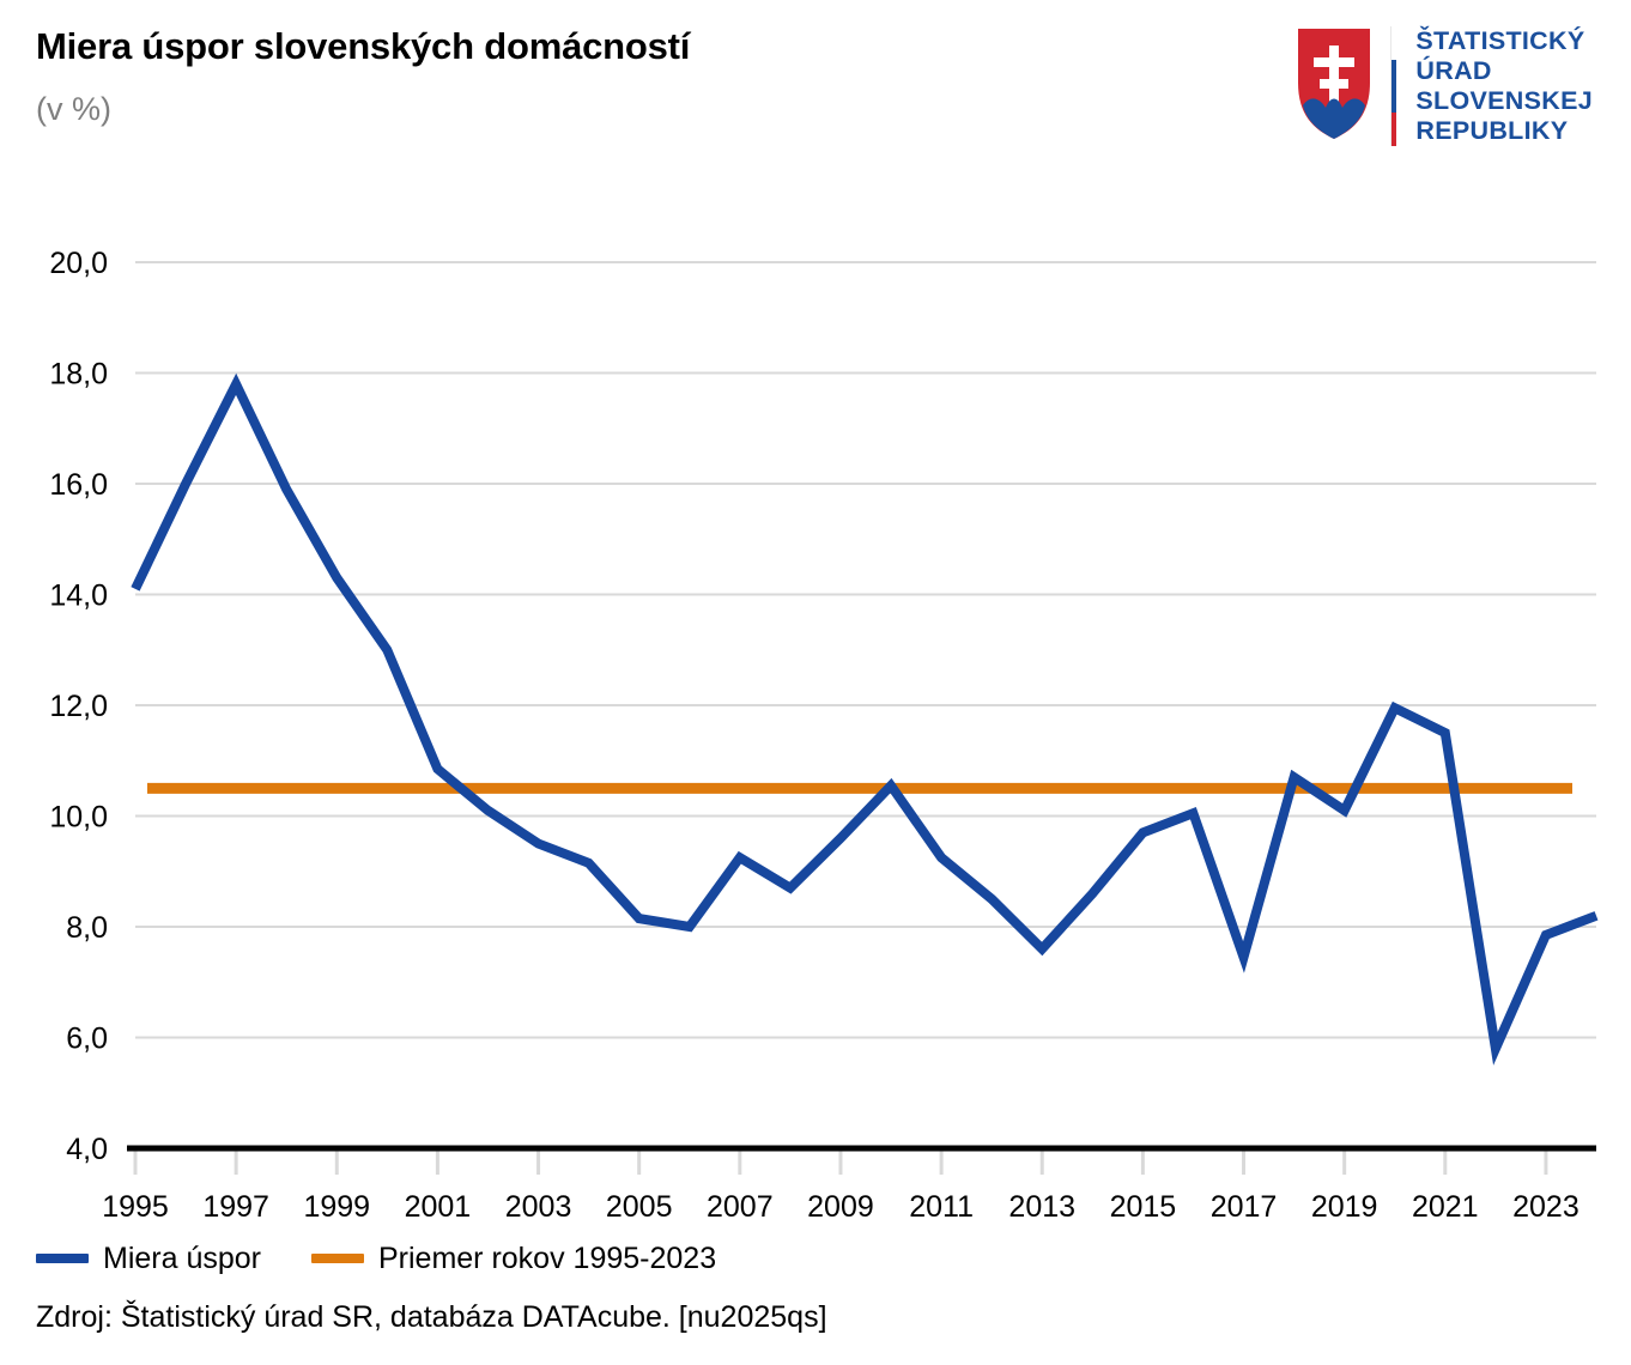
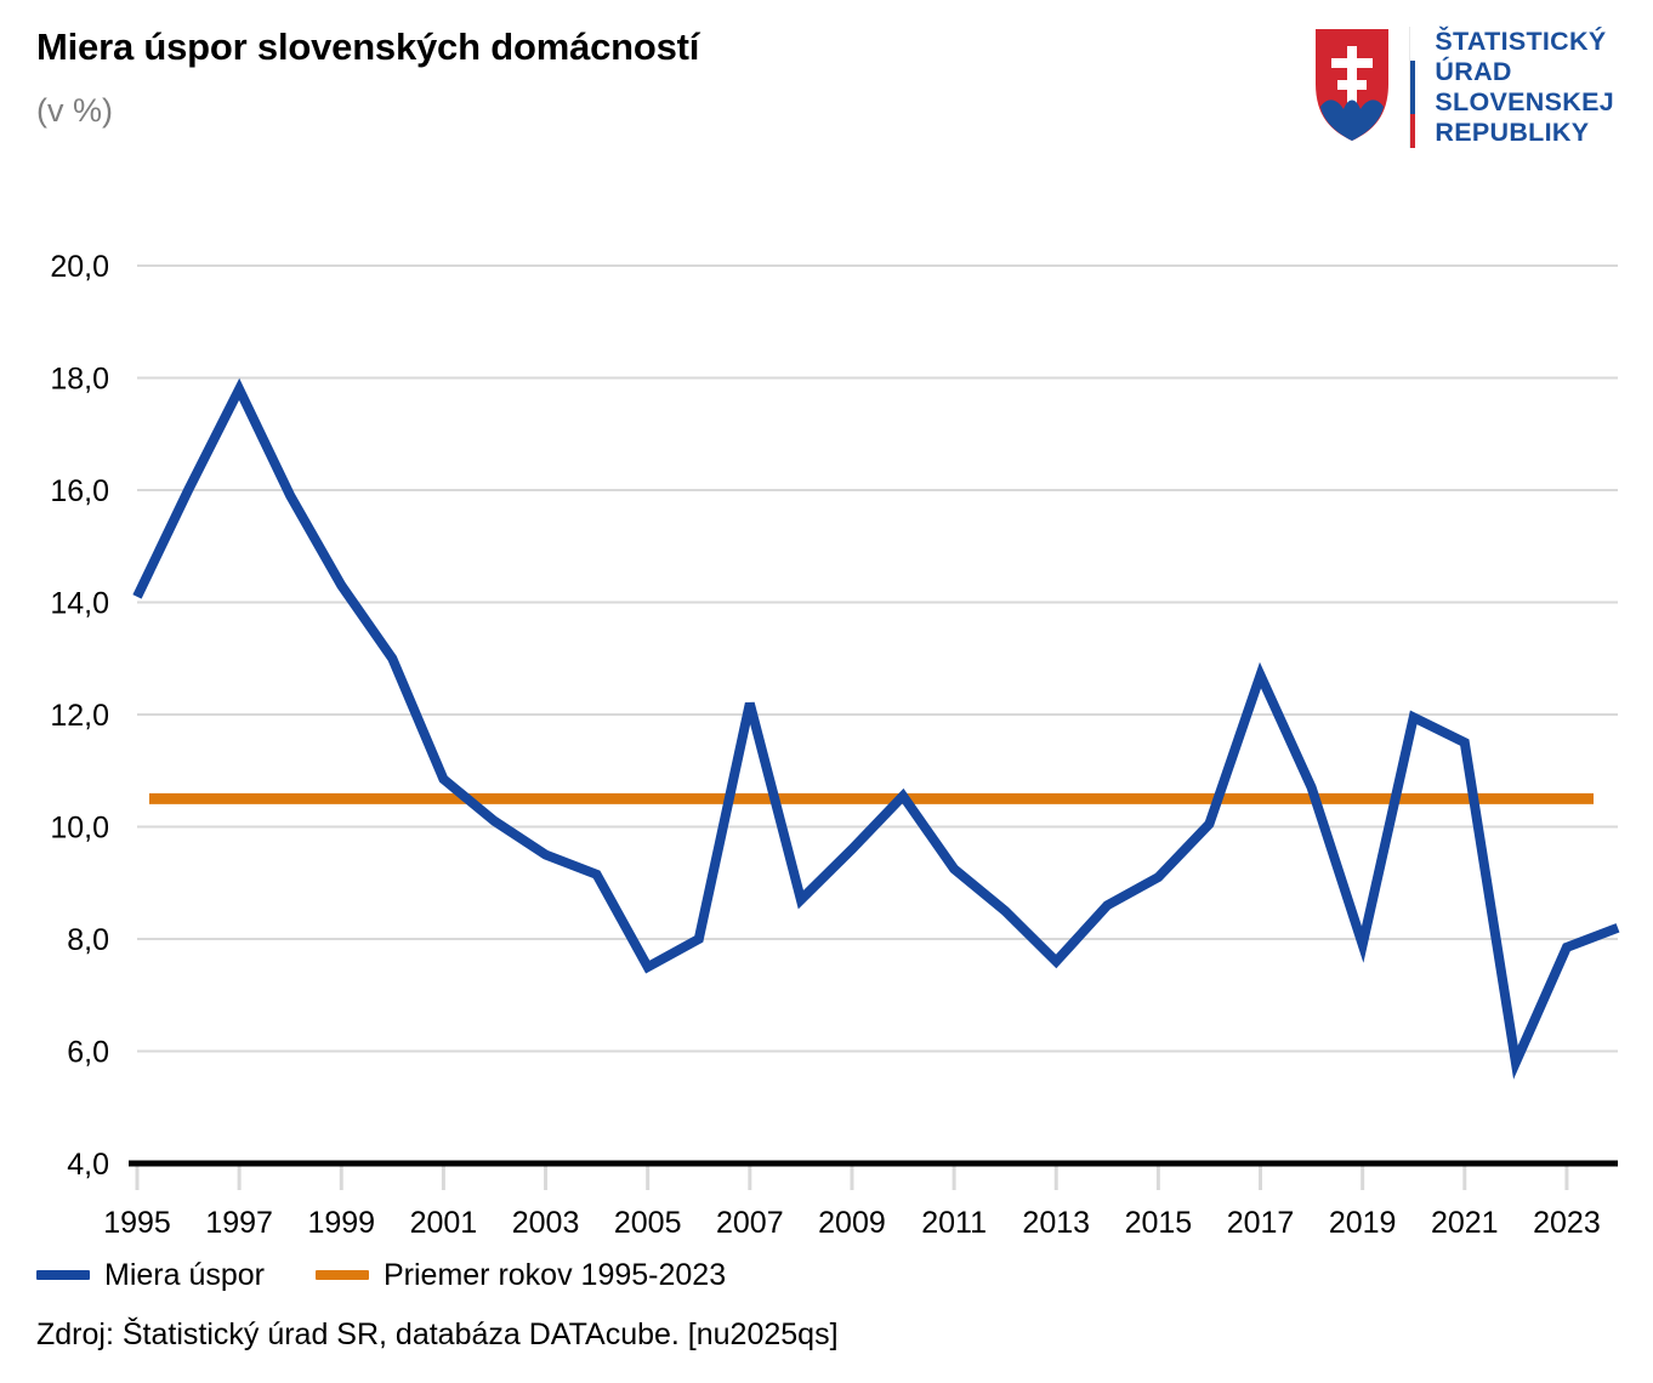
Miera úspor/2005: 8,2 -> 7,5
Miera úspor/2007: 9,2 -> 12,2
Miera úspor/2015: 9,7 -> 9,1
Miera úspor/2017: 7,5 -> 12,7
Miera úspor/2019: 10,1 -> 7,9
